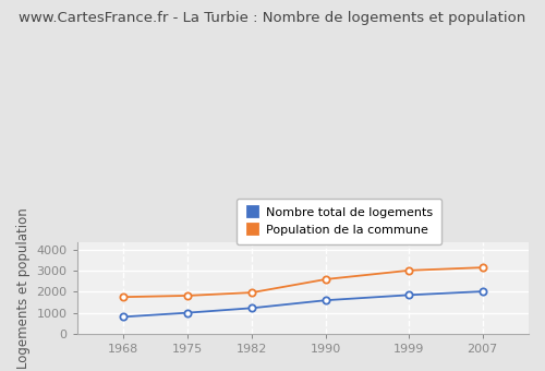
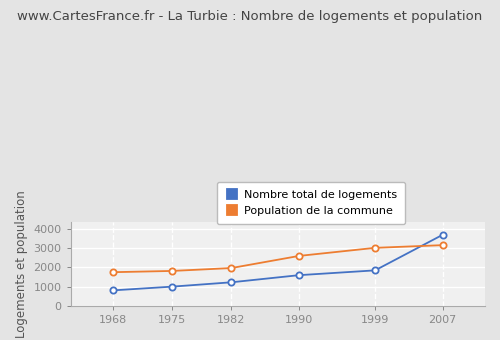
Nombre total de logements/2007: 2000 -> 3700
